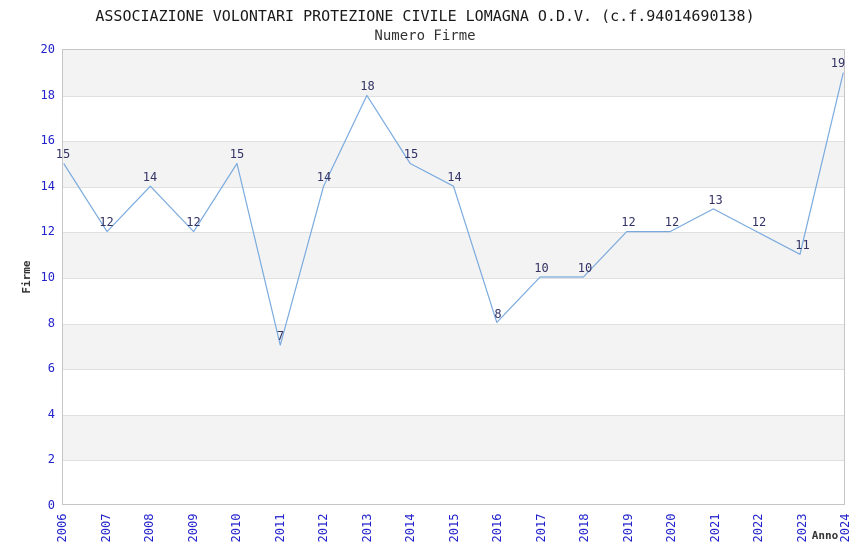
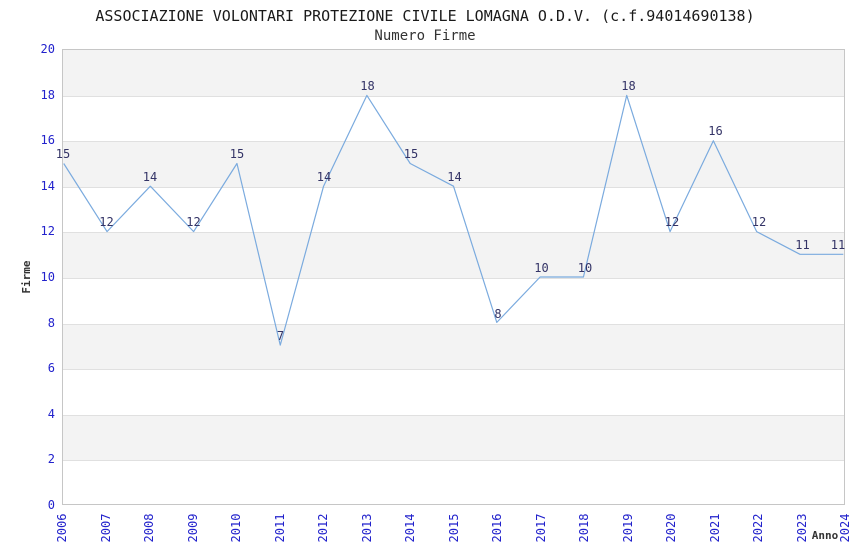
2019: 12 -> 18
2021: 13 -> 16
2024: 19 -> 11
